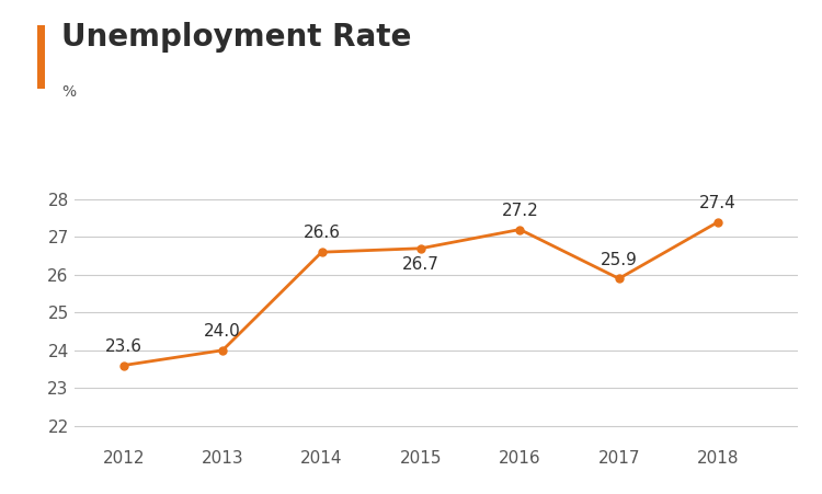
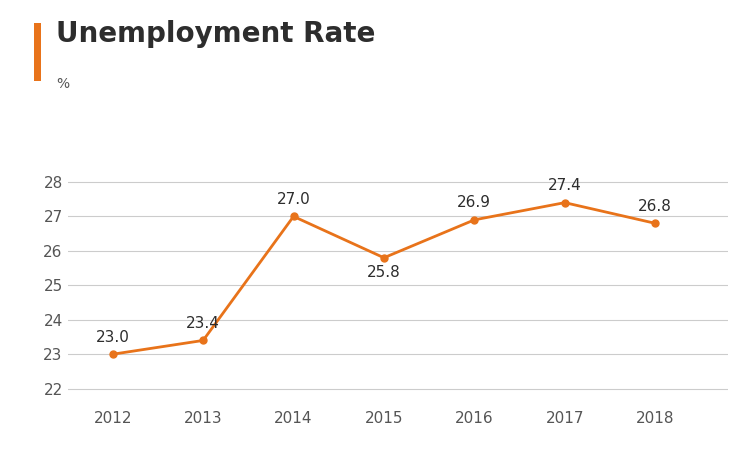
2012: 23.6 -> 23.0
2013: 24.0 -> 23.4
2014: 26.6 -> 27.0
2015: 26.7 -> 25.8
2016: 27.2 -> 26.9
2017: 25.9 -> 27.4
2018: 27.4 -> 26.8
